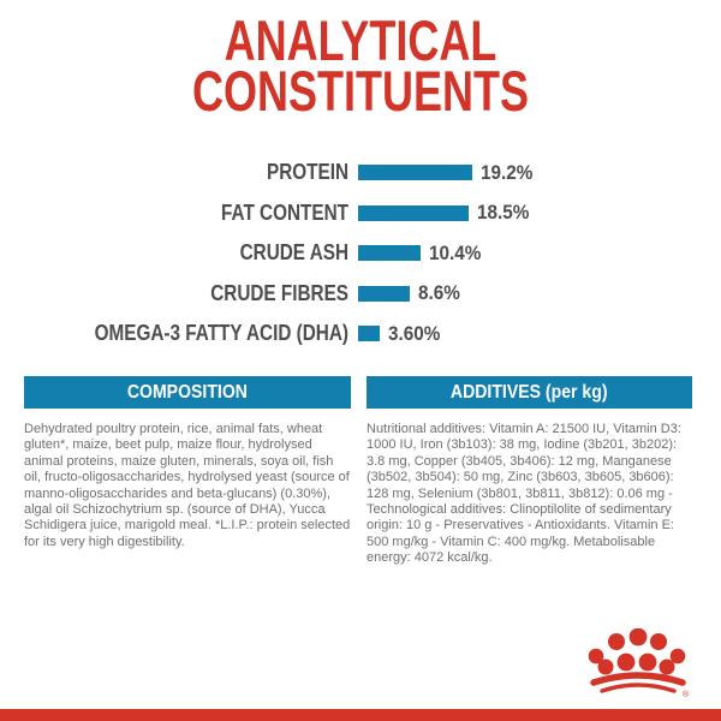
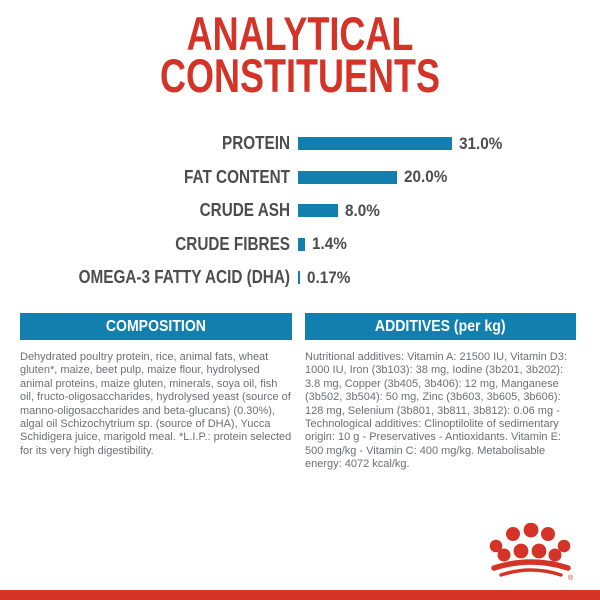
PROTEIN: 19.2% -> 31.0%
FAT CONTENT: 18.5% -> 20.0%
CRUDE ASH: 10.4% -> 8.0%
CRUDE FIBRES: 8.6% -> 1.4%
OMEGA-3 FATTY ACID (DHA): 3.60% -> 0.17%
